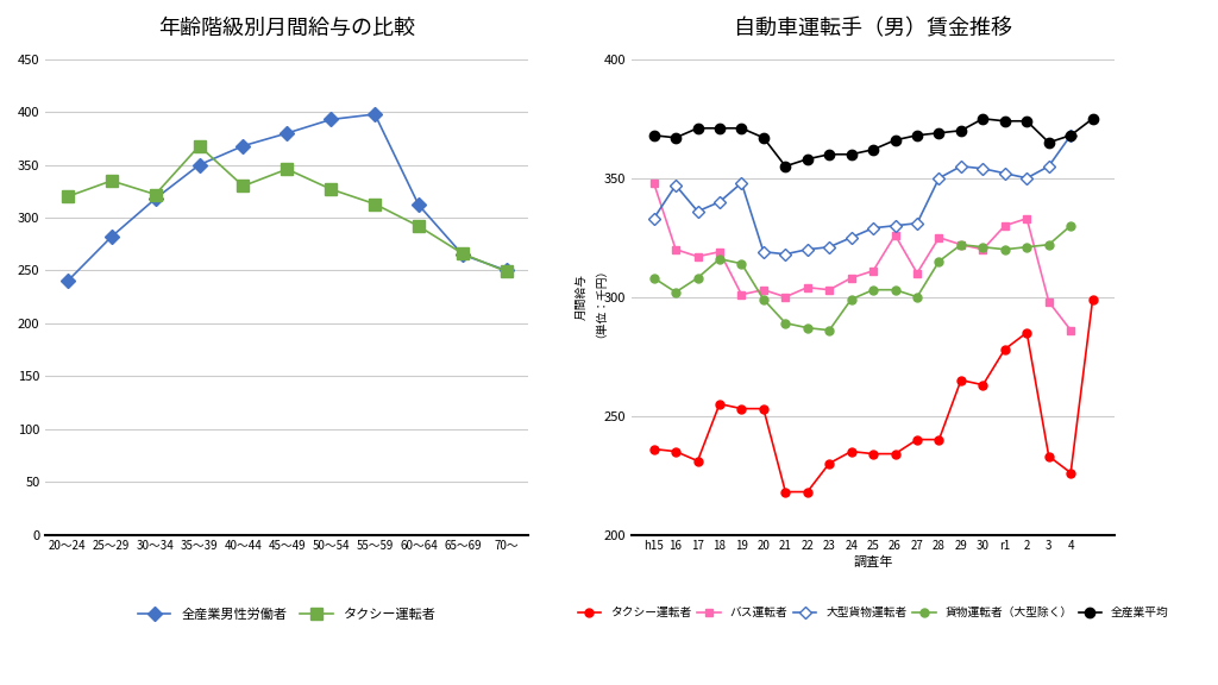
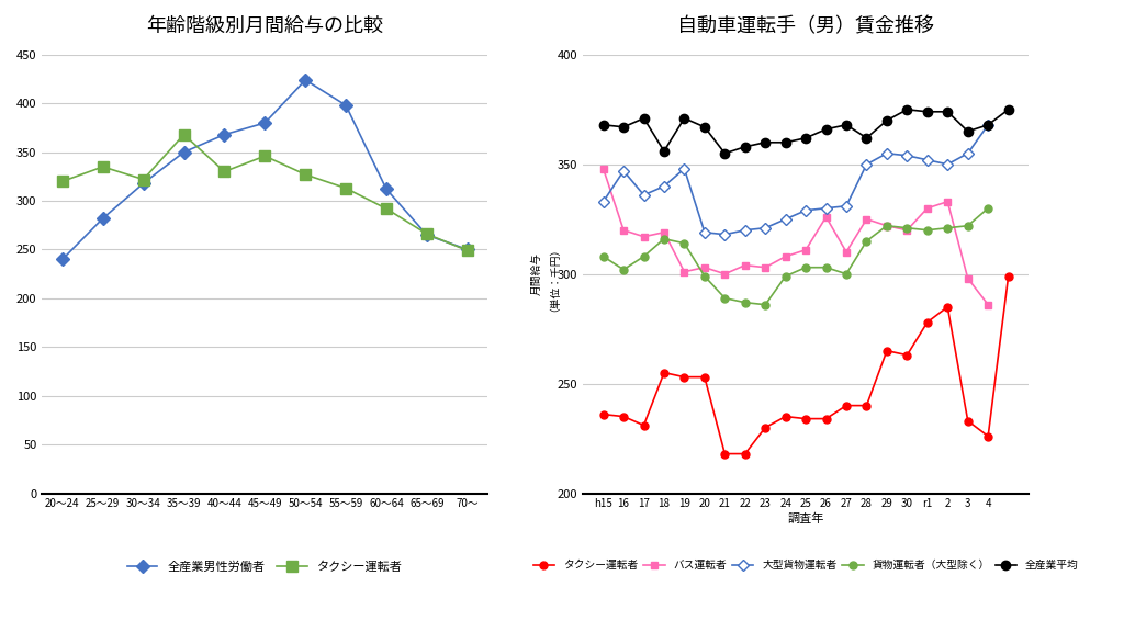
年齢階級別月間給与の比較/全産業男性労働者/50〜54: 393 -> 424
自動車運転手（男）賃金推移/全産業平均/18: 371 -> 356
自動車運転手（男）賃金推移/全産業平均/28: 369 -> 362
